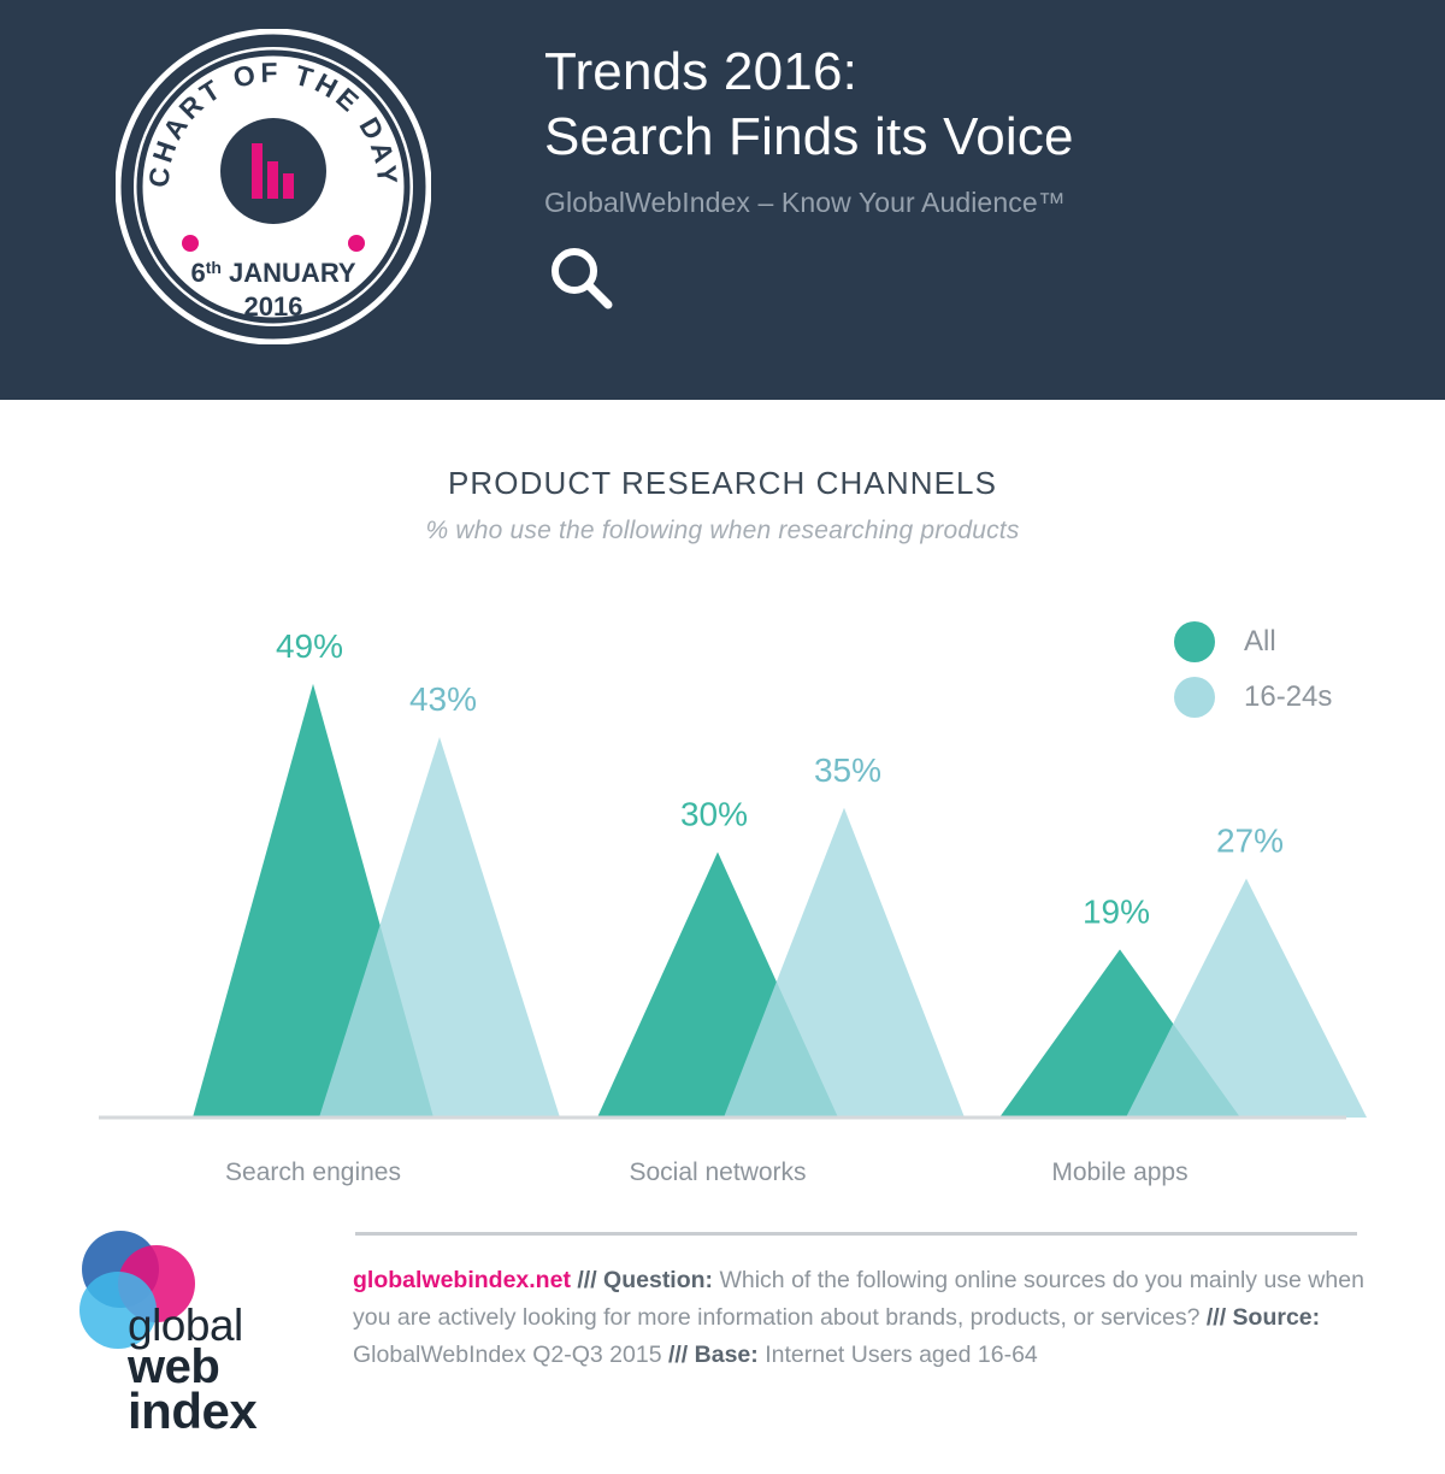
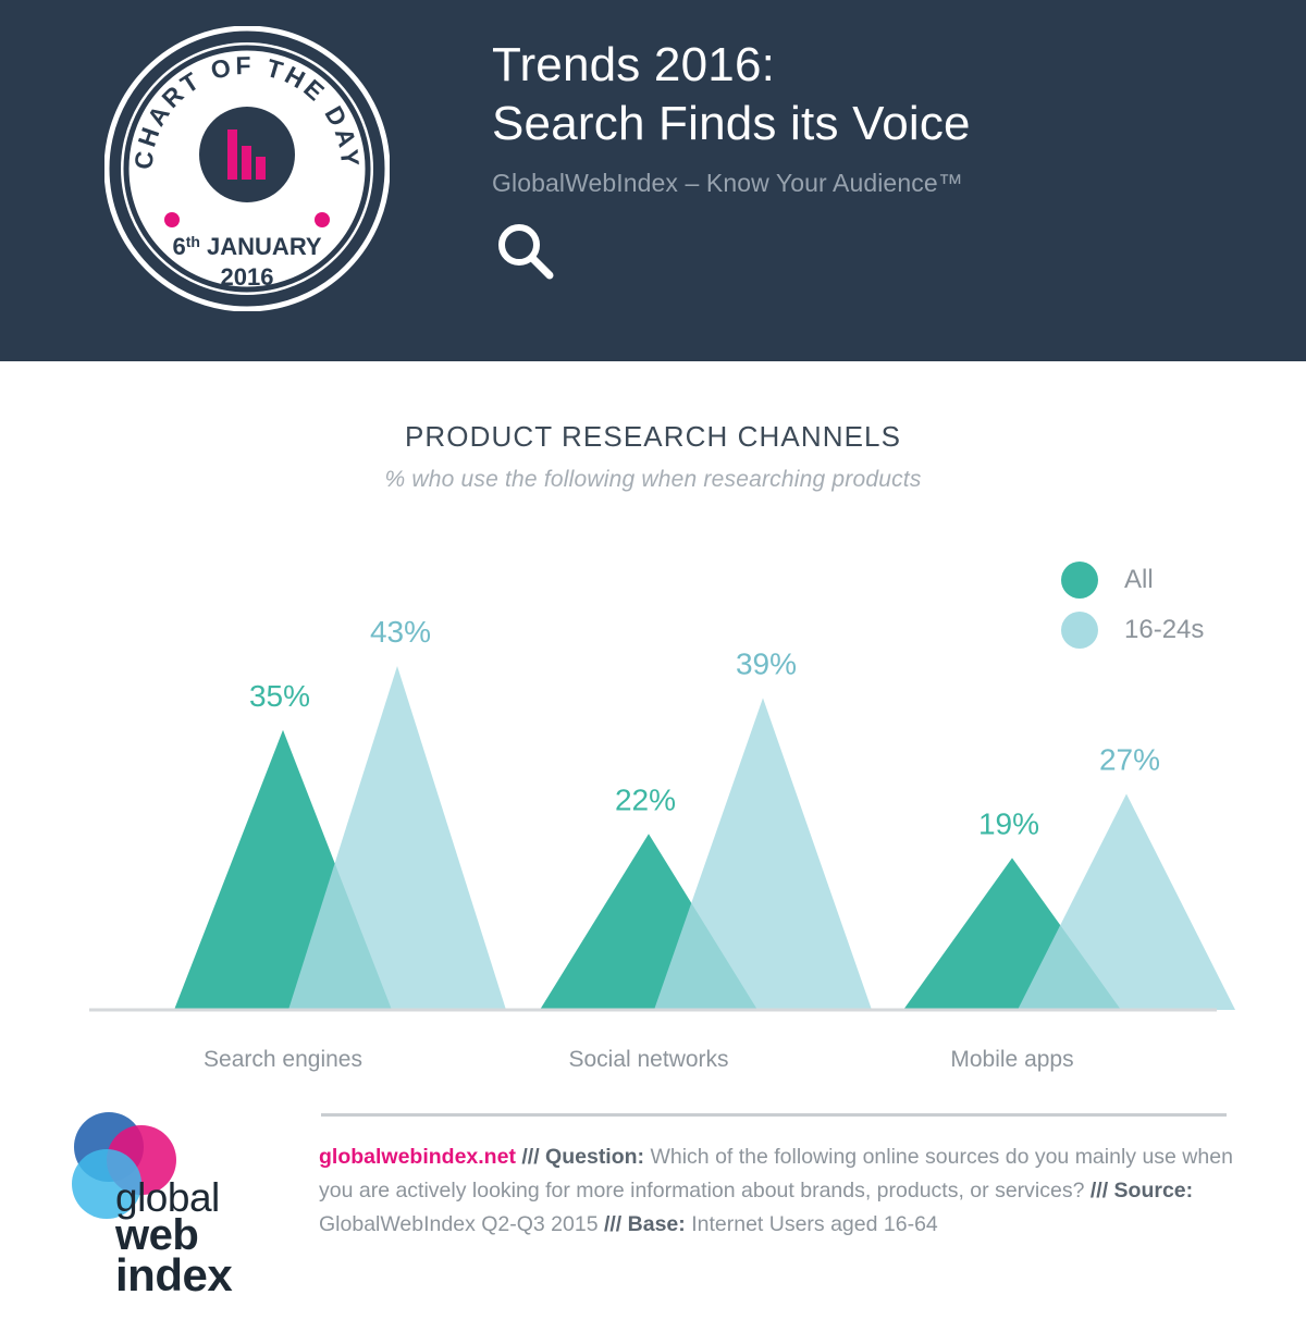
All/Search engines: 49% -> 35%
All/Social networks: 30% -> 22%
16-24s/Social networks: 35% -> 39%
